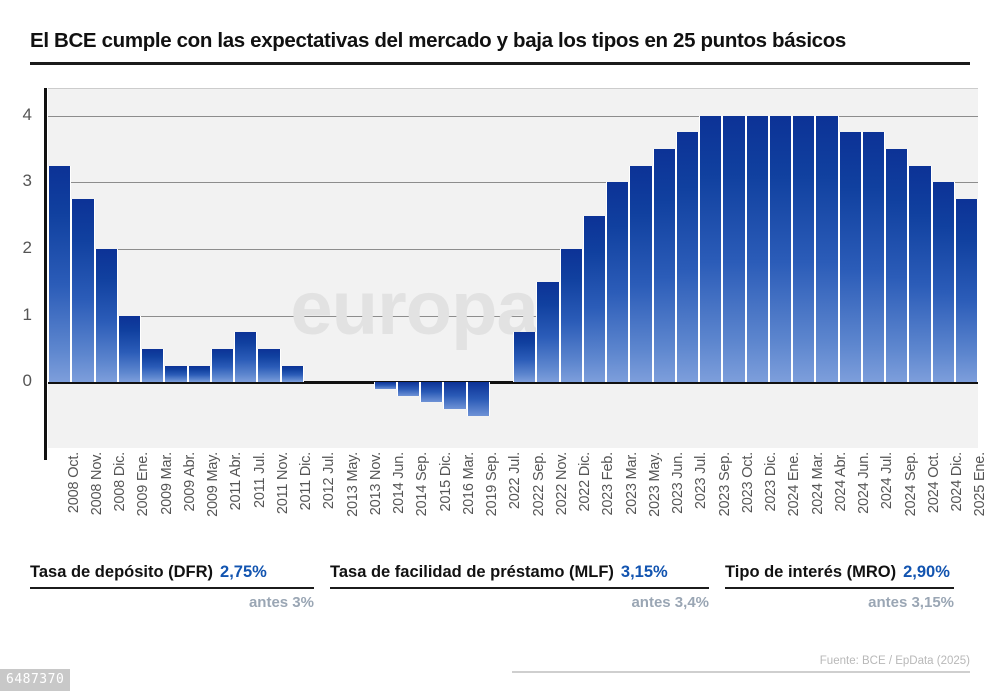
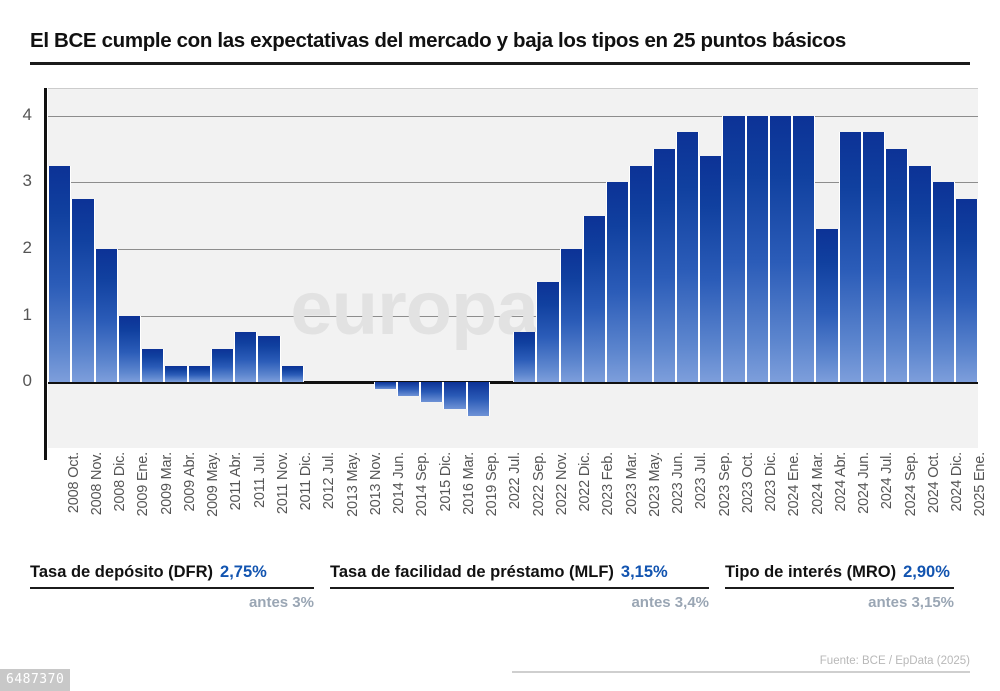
2011 Nov.: 0.5 -> 0.7
2023 Sep.: 4.0 -> 3.4
2024 Abr.: 4.0 -> 2.3
